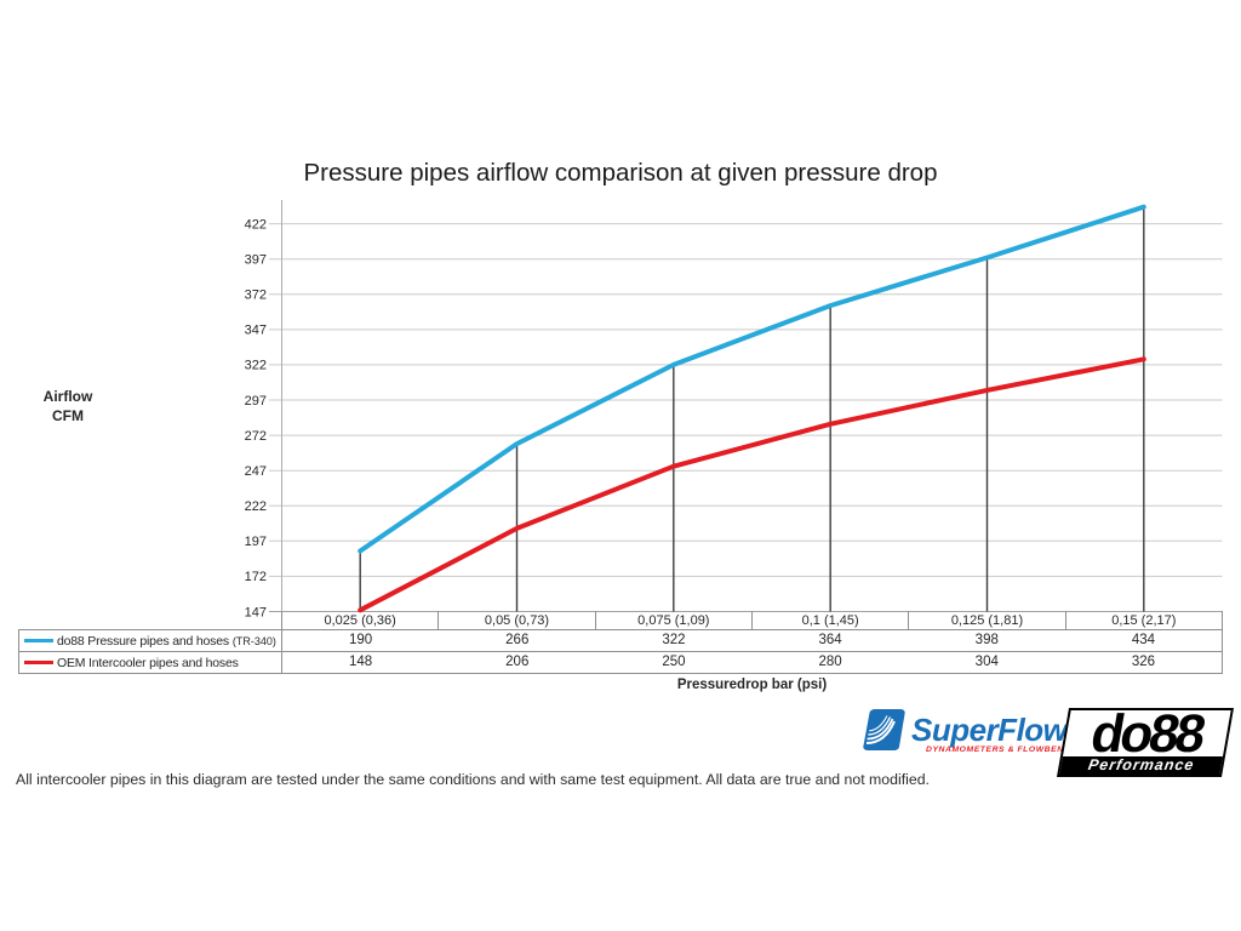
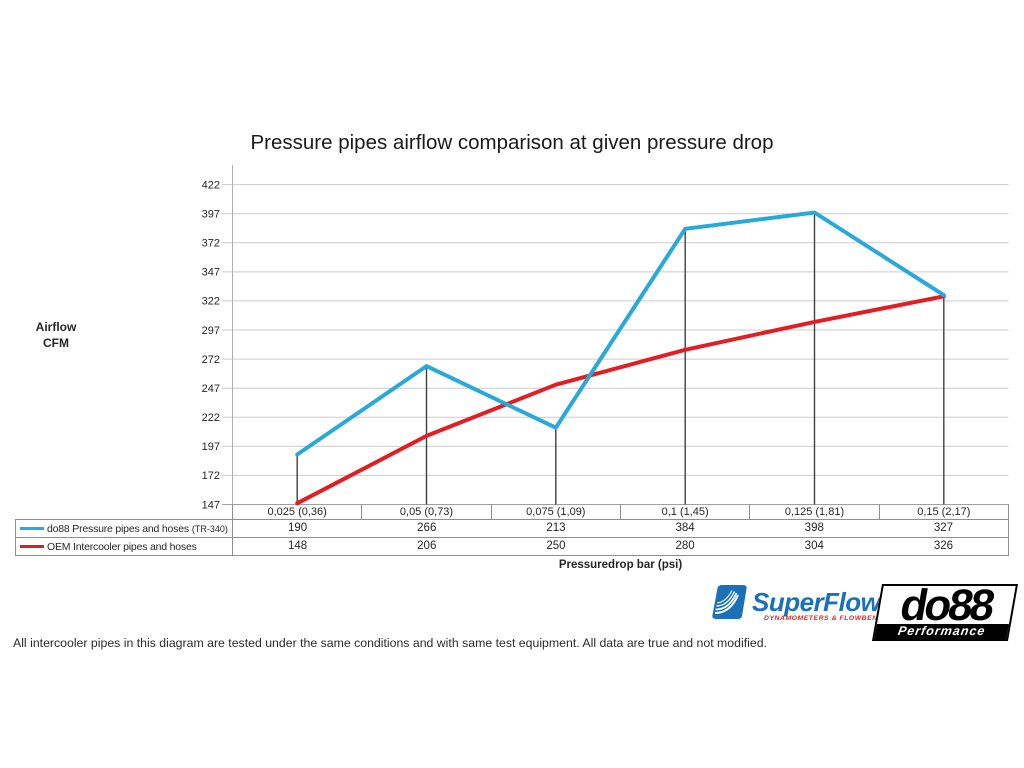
do88 Pressure pipes and hoses/0,075 (1,09): 322 -> 213
do88 Pressure pipes and hoses/0,1 (1,45): 364 -> 384
do88 Pressure pipes and hoses/0,15 (2,17): 434 -> 327
